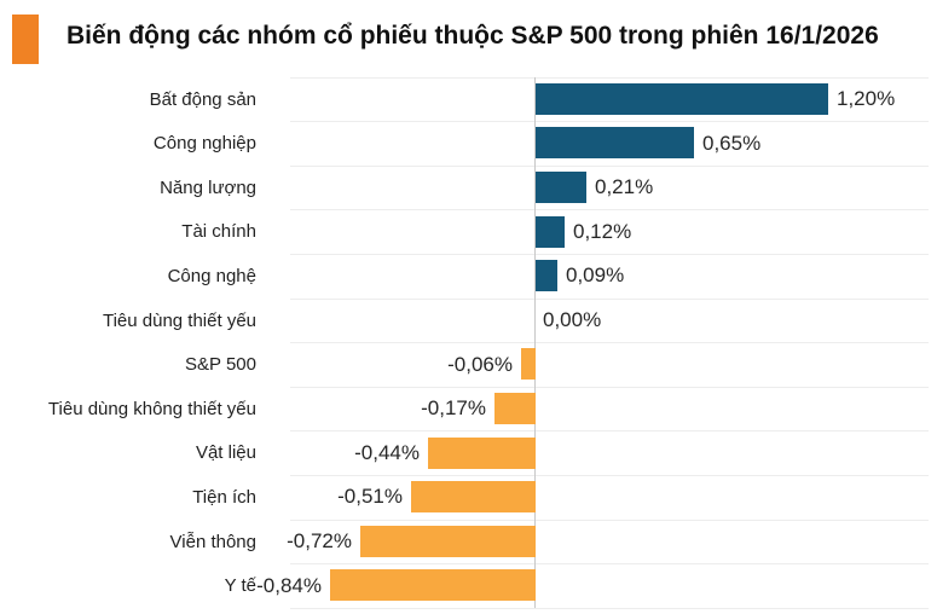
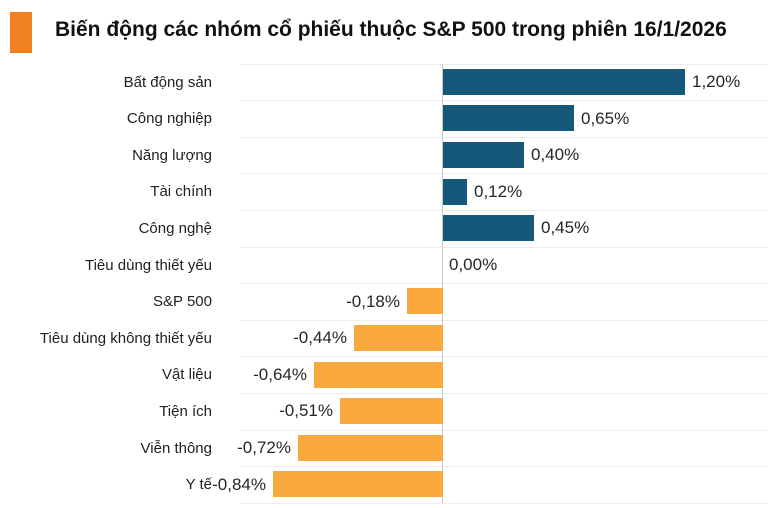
Năng lượng: 0,21% -> 0,40%
Công nghệ: 0,09% -> 0,45%
S&P 500: -0,06% -> -0,18%
Tiêu dùng không thiết yếu: -0,17% -> -0,44%
Vật liệu: -0,44% -> -0,64%
